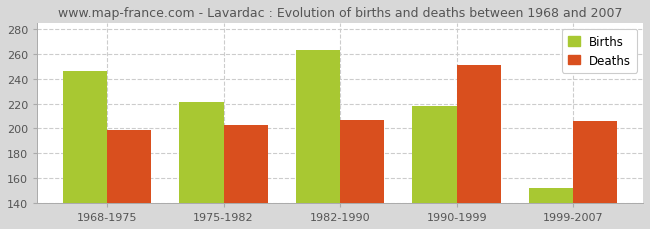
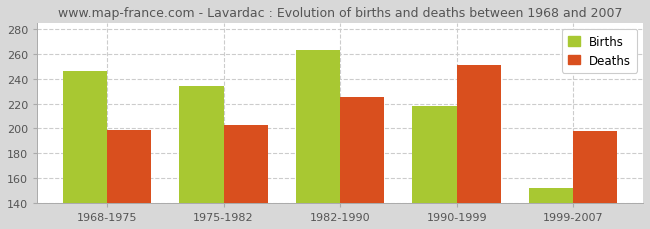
Births/1975-1982: 221 -> 234
Deaths/1982-1990: 207 -> 225
Deaths/1999-2007: 206 -> 198
